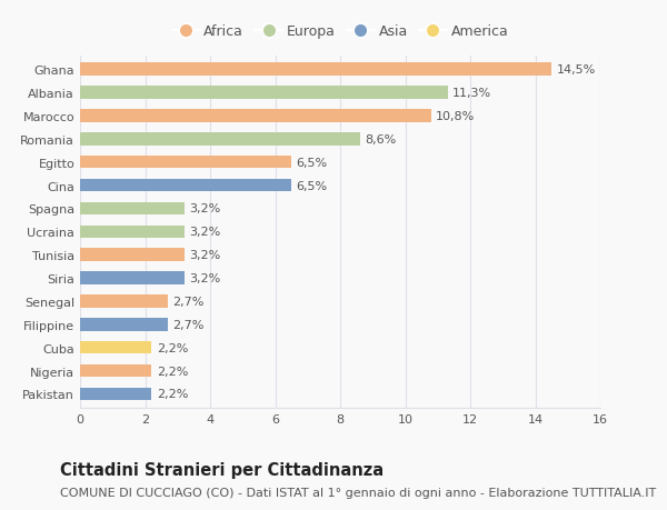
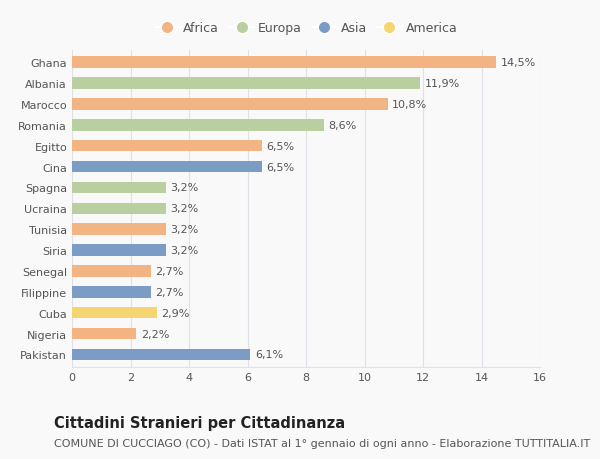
Albania: 11,3% -> 11,9%
Cuba: 2,2% -> 2,9%
Pakistan: 2,2% -> 6,1%
